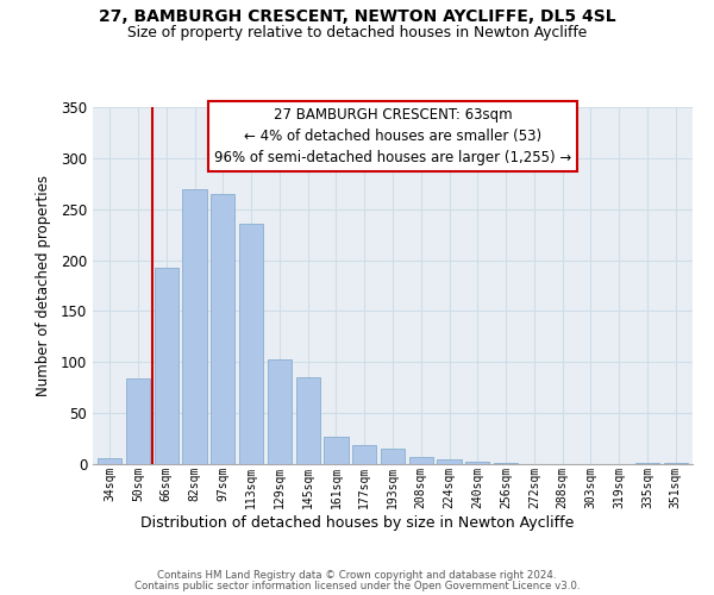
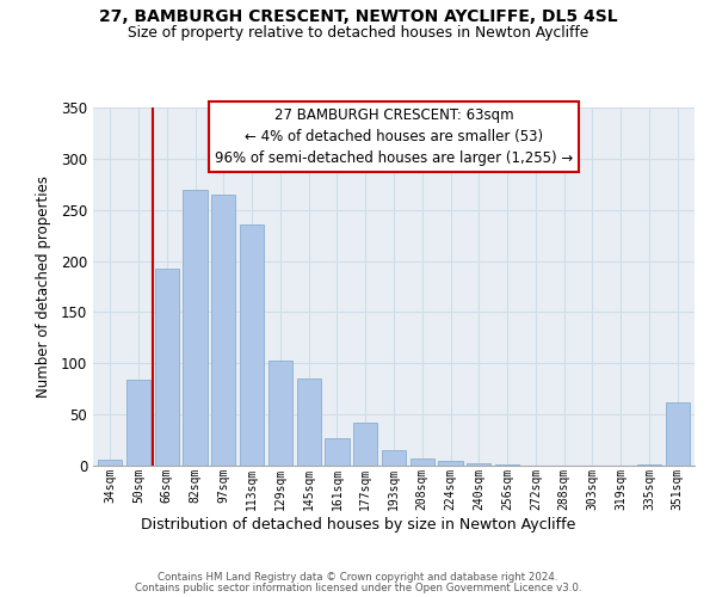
177sqm: 19 -> 42
351sqm: 1 -> 62
